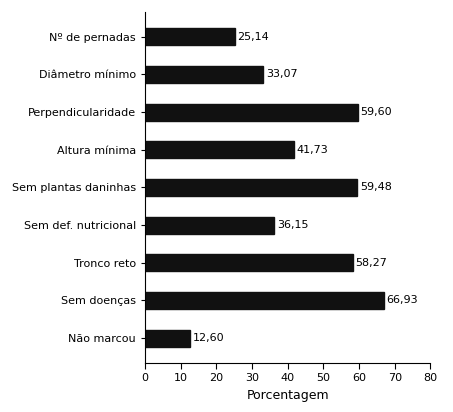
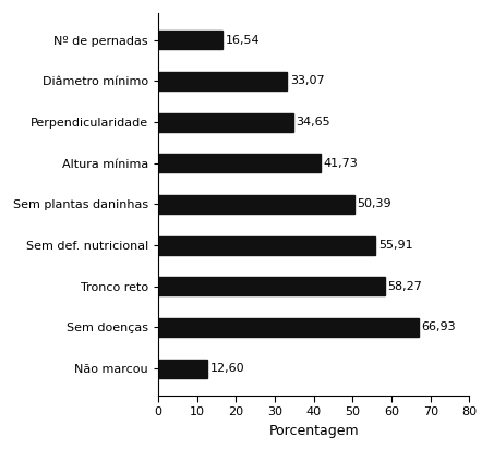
Nº de pernadas: 25,14 -> 16,54
Perpendicularidade: 59,60 -> 34,65
Sem plantas daninhas: 59,48 -> 50,39
Sem def. nutricional: 36,15 -> 55,91
